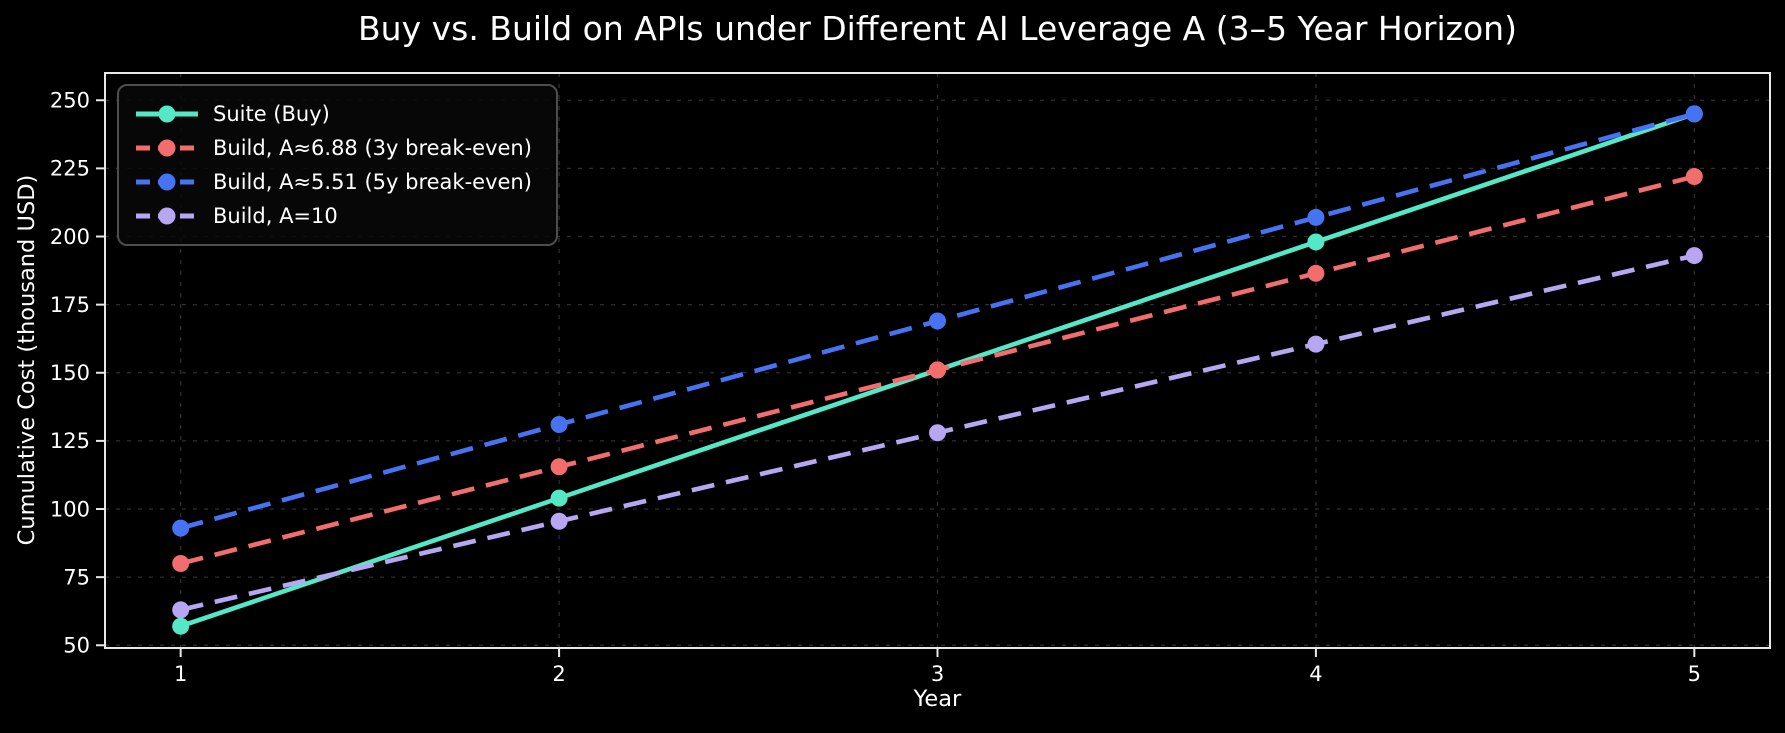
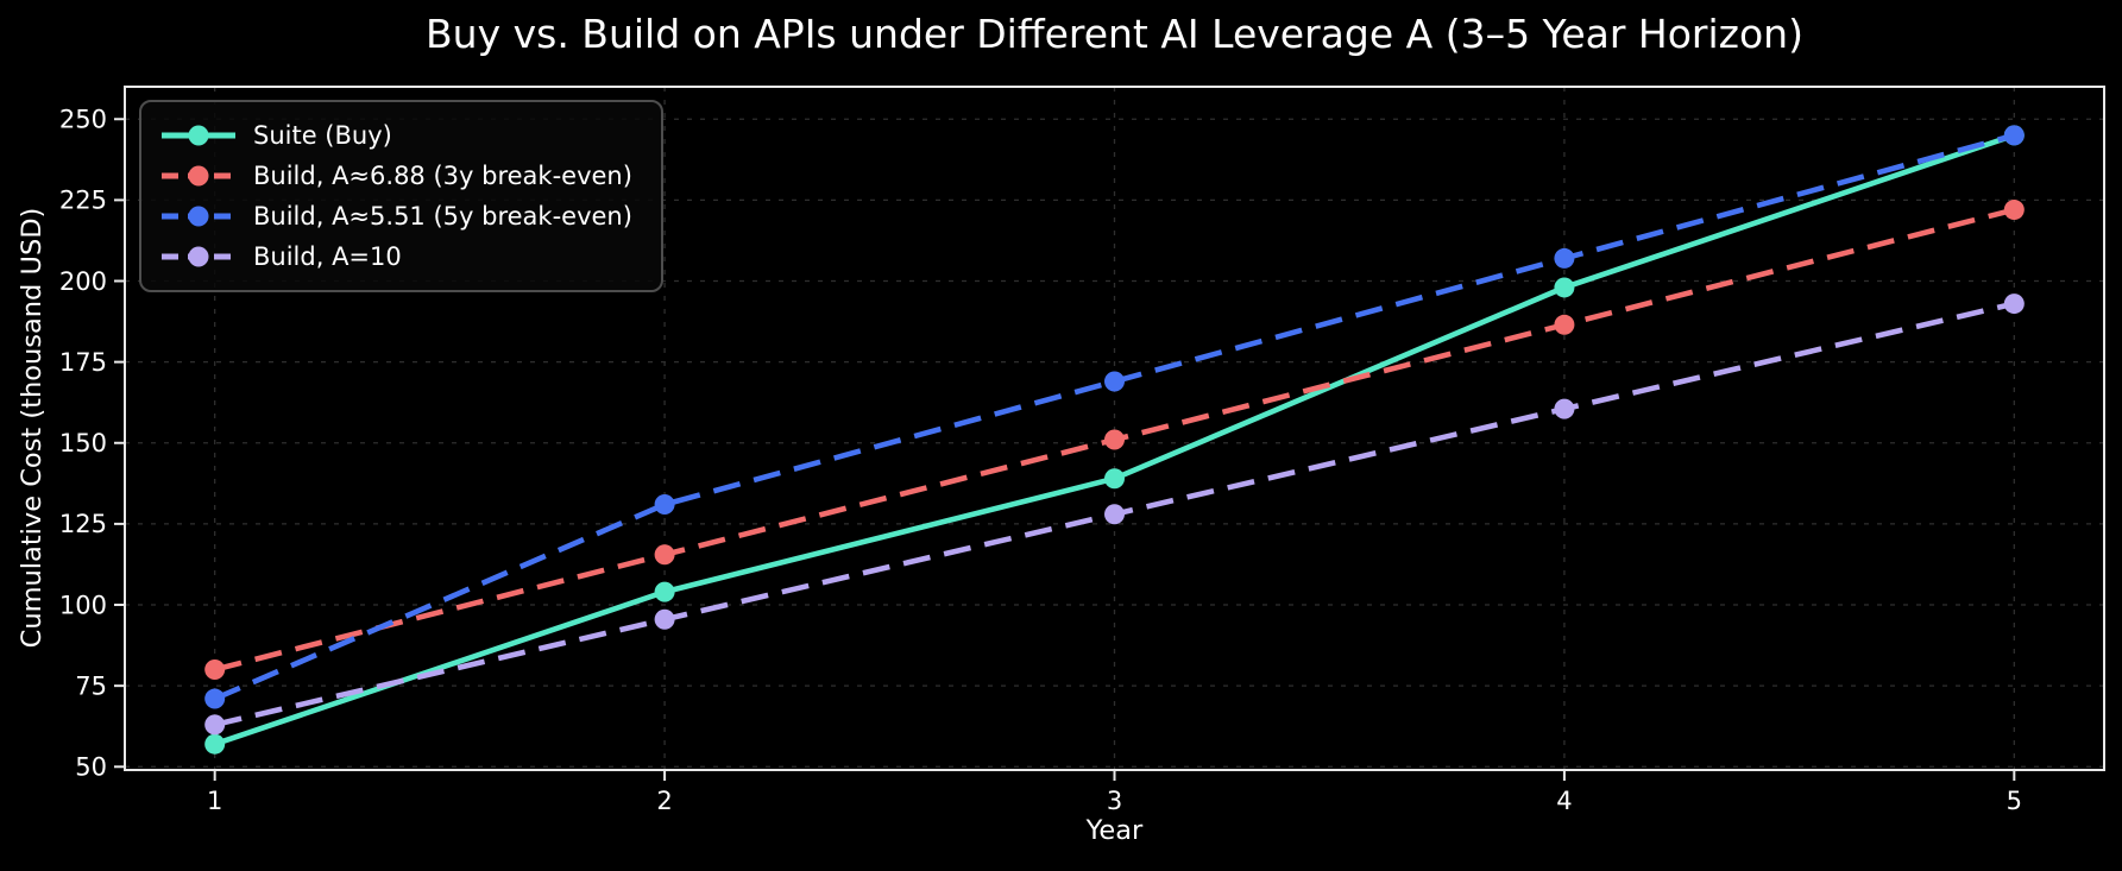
Build, A≈5.51 (5y break-even)/1: 93 -> 71
Suite (Buy)/3: 151 -> 139
